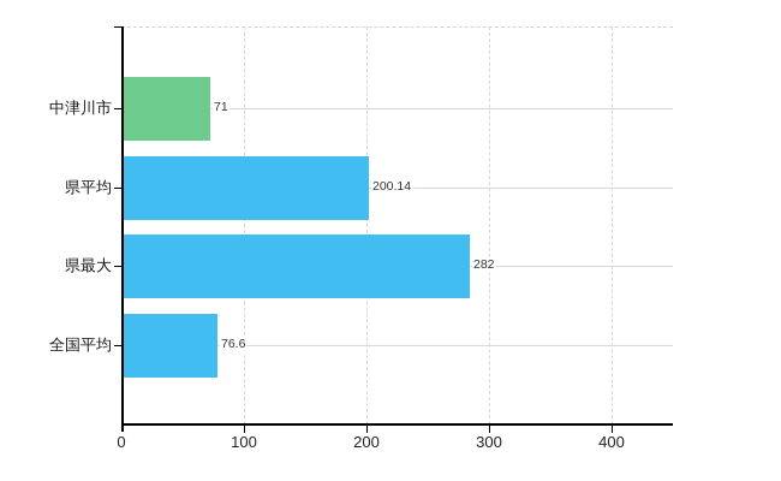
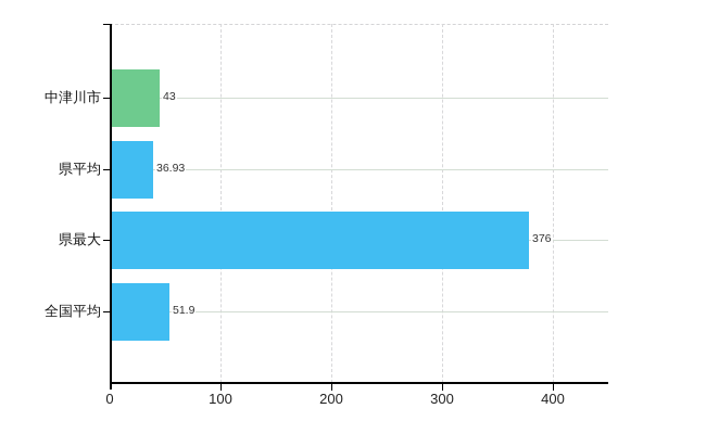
中津川市: 71 -> 43
県平均: 200.14 -> 36.93
県最大: 282 -> 376
全国平均: 76.6 -> 51.9
